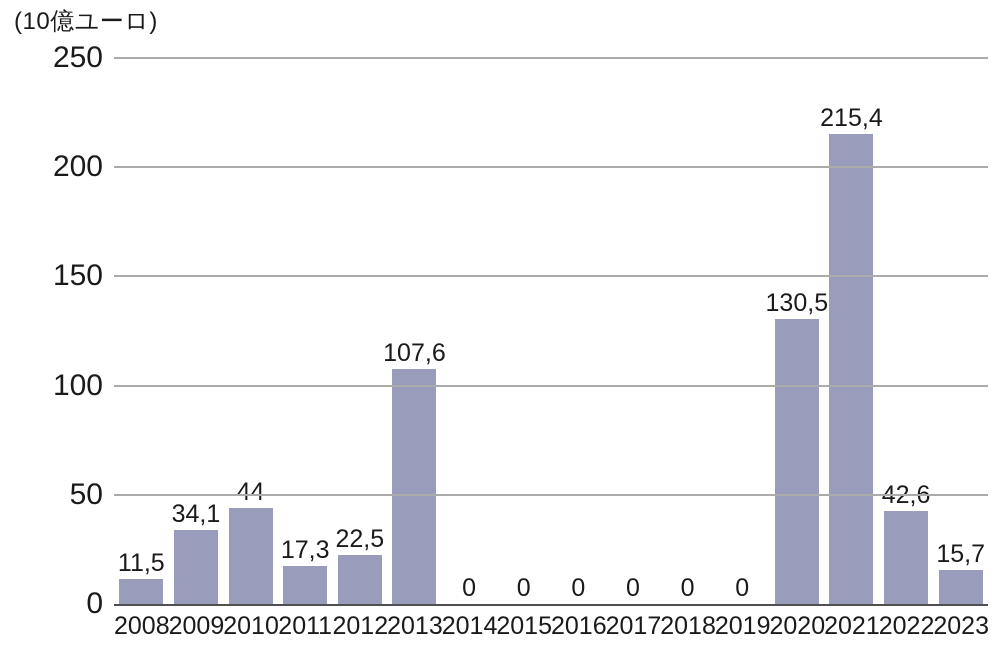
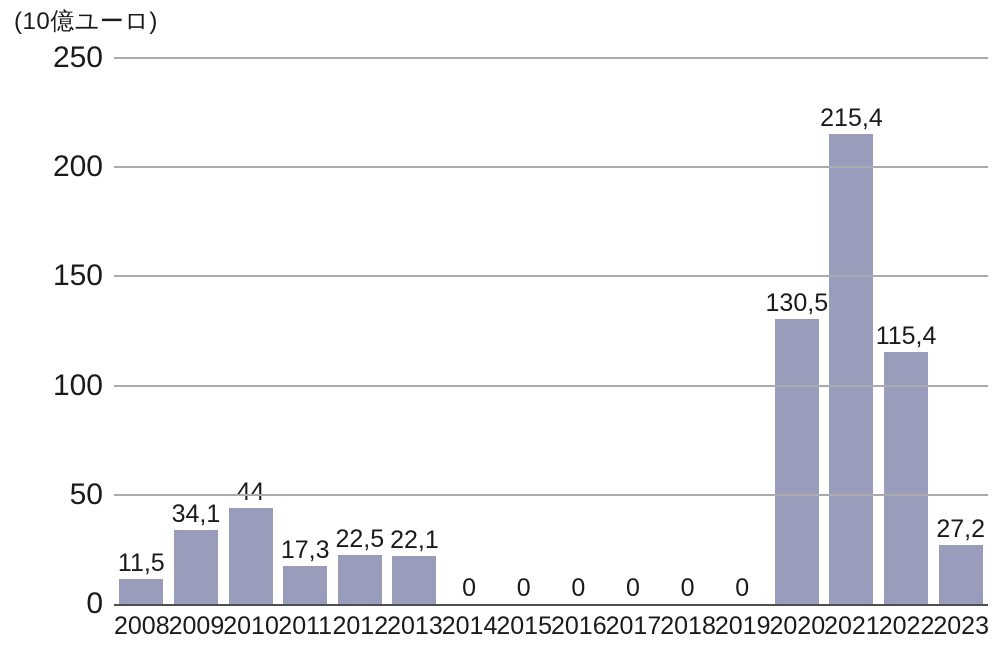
2013: 107,6 -> 22,1
2022: 42,6 -> 115,4
2023: 15,7 -> 27,2
